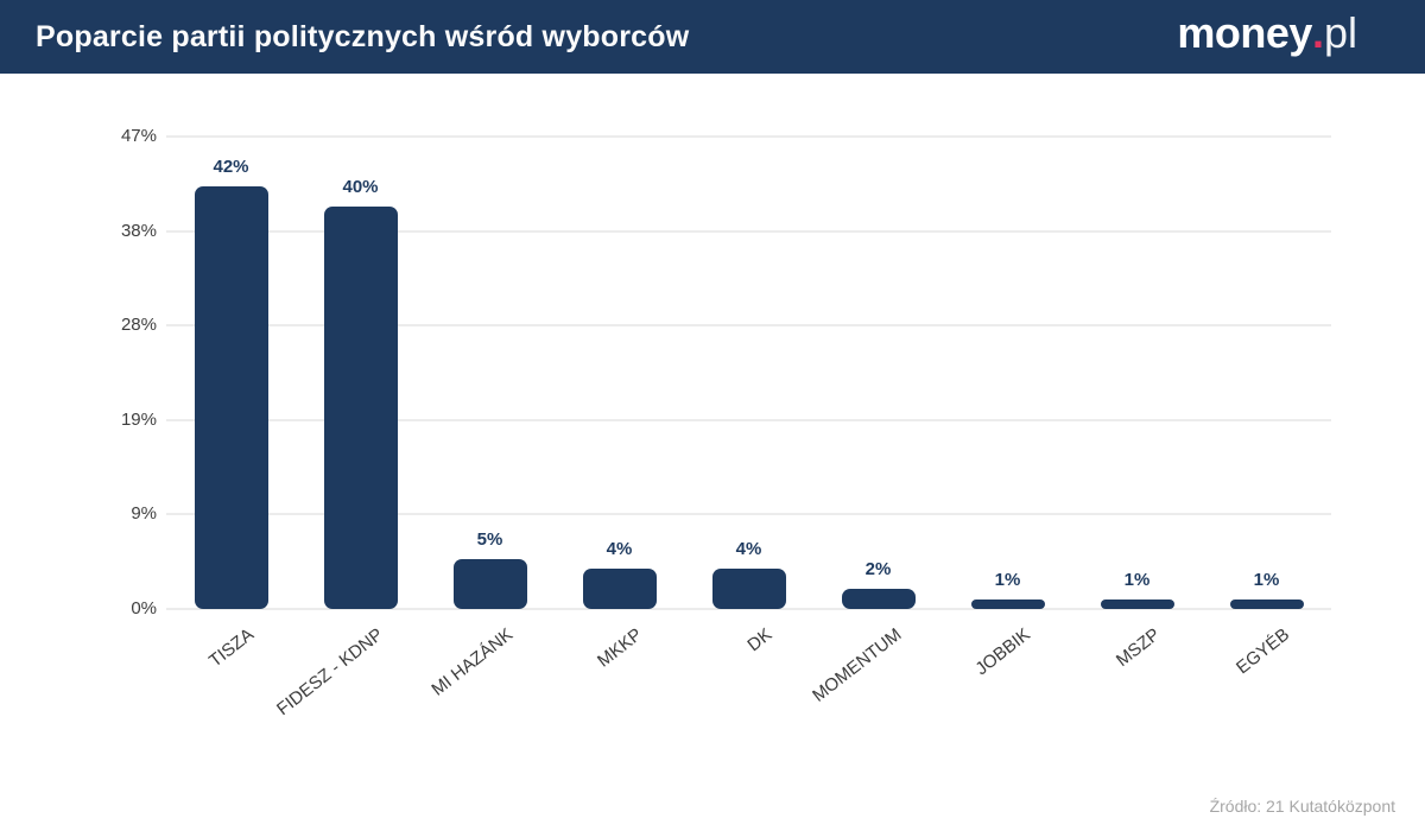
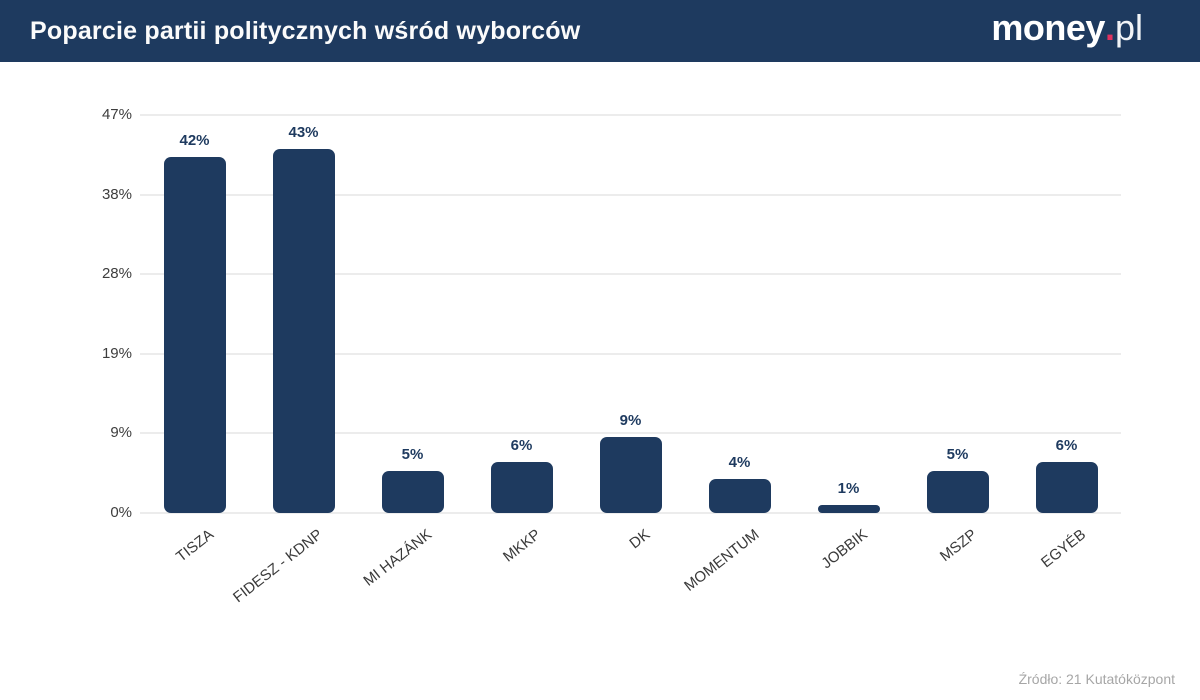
FIDESZ - KDNP: 40% -> 43%
MKKP: 4% -> 6%
DK: 4% -> 9%
MOMENTUM: 2% -> 4%
MSZP: 1% -> 5%
EGYÉB: 1% -> 6%
